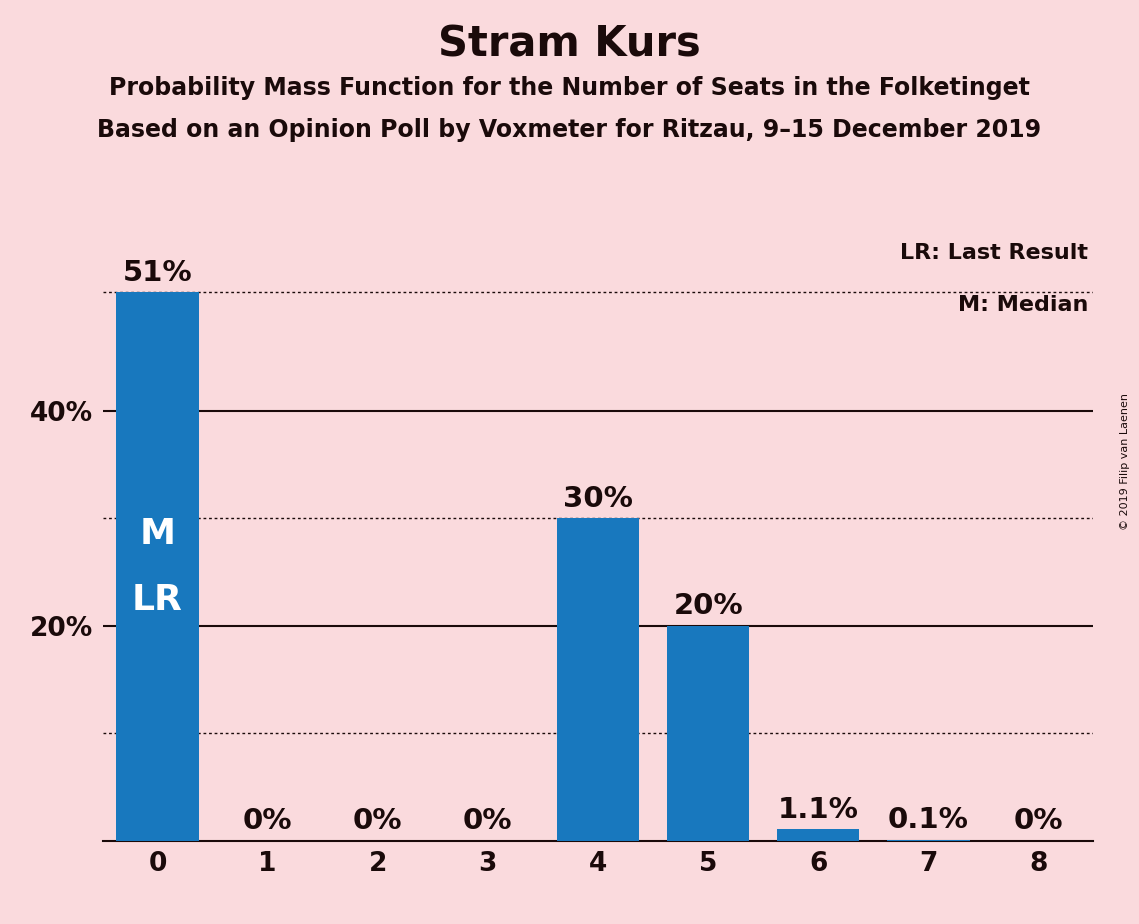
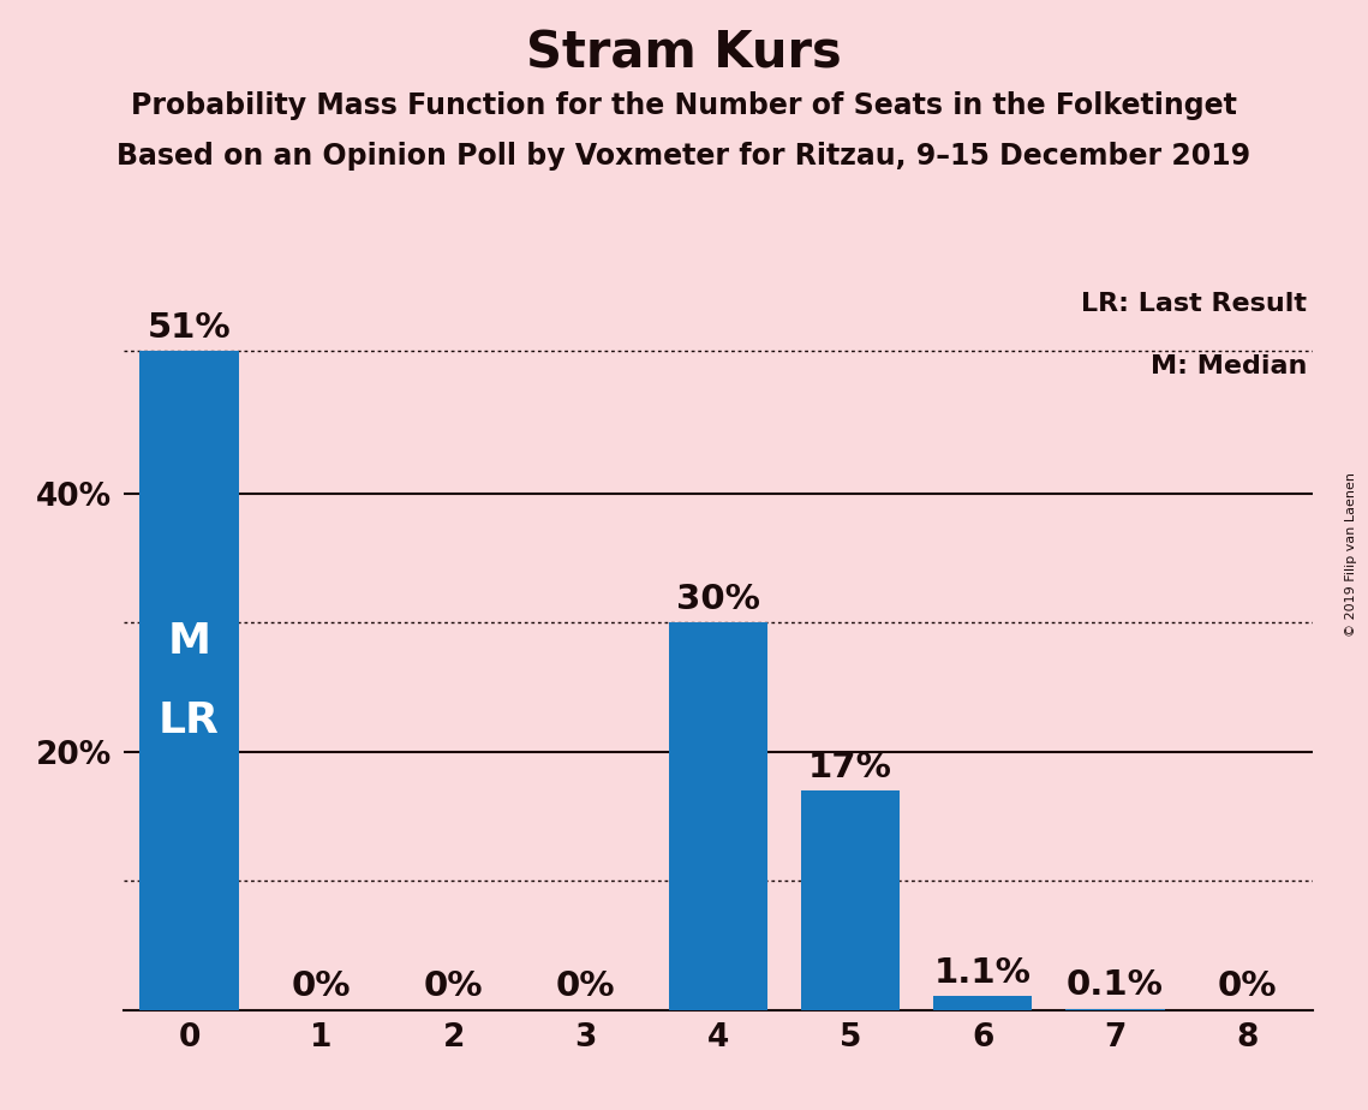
5: 20% -> 17%
